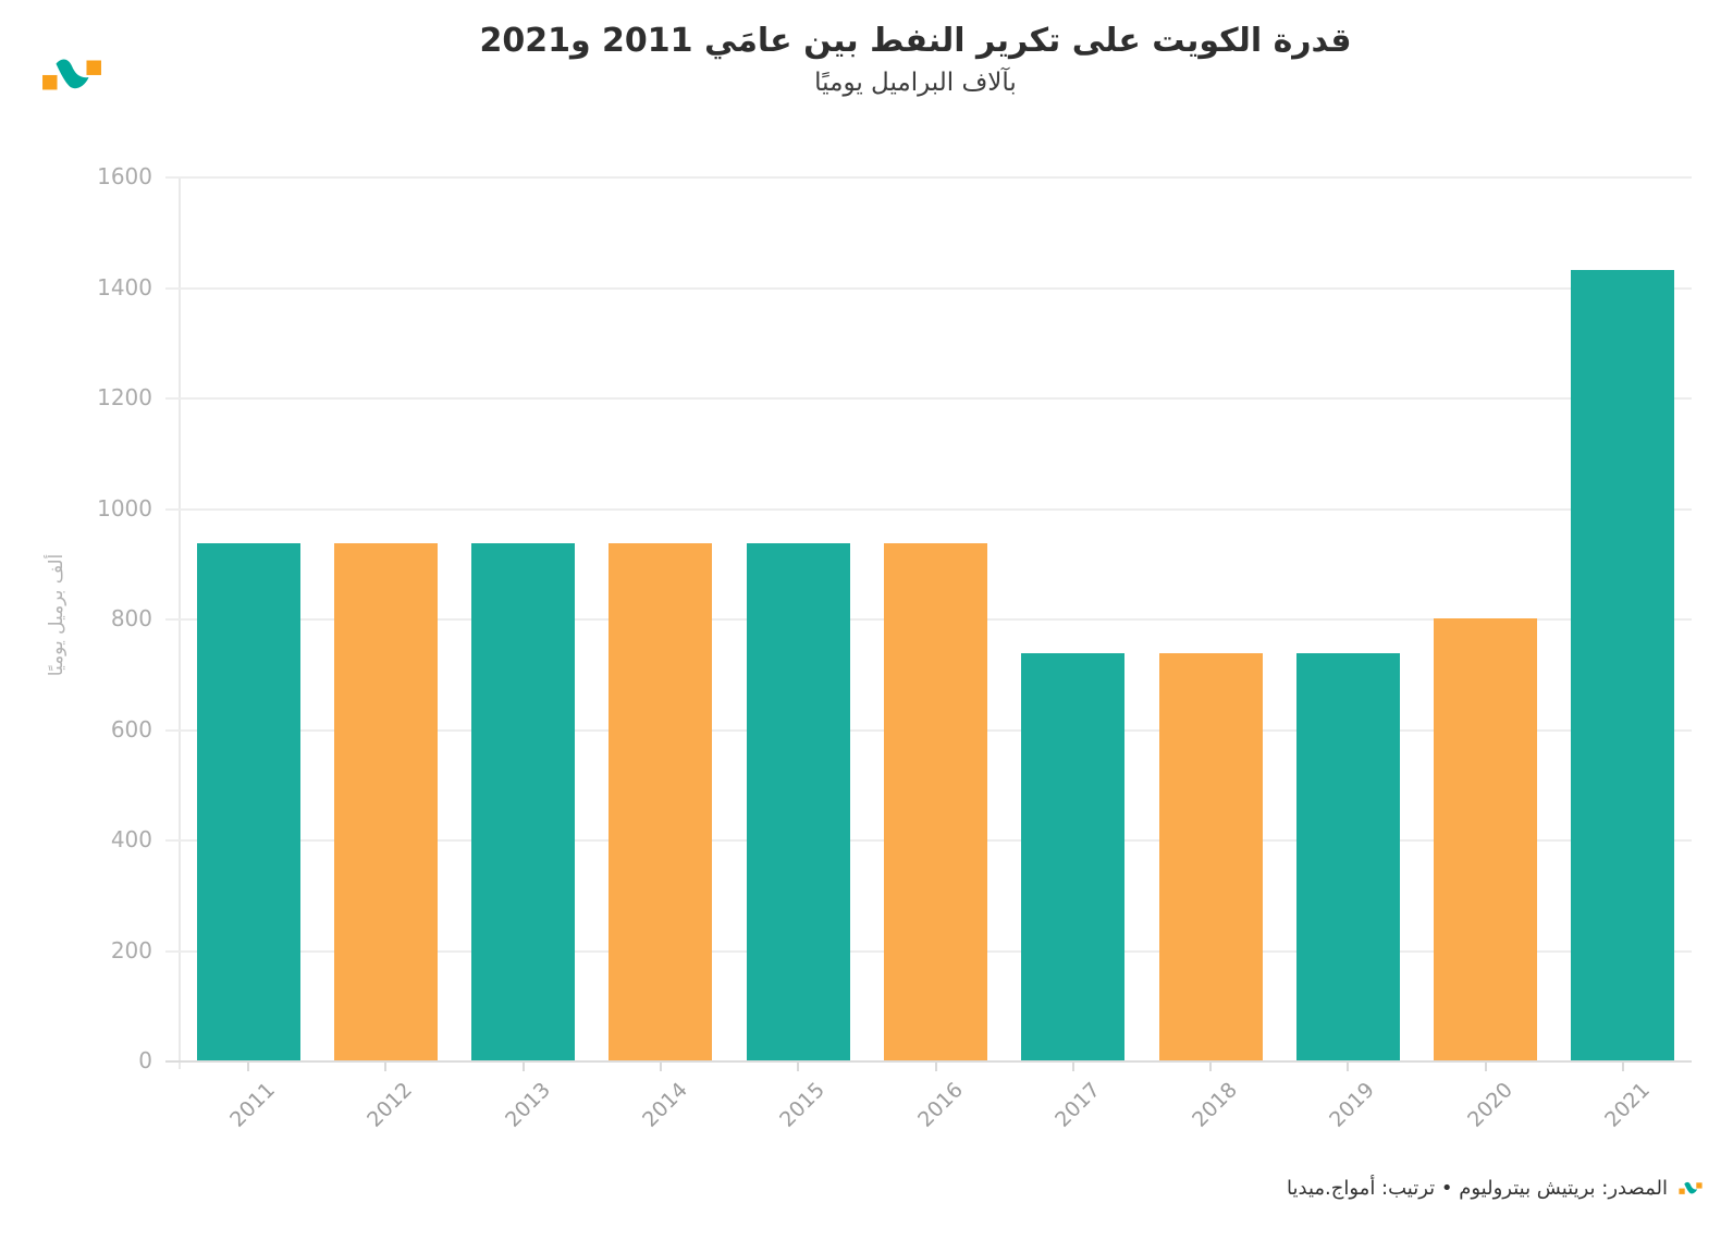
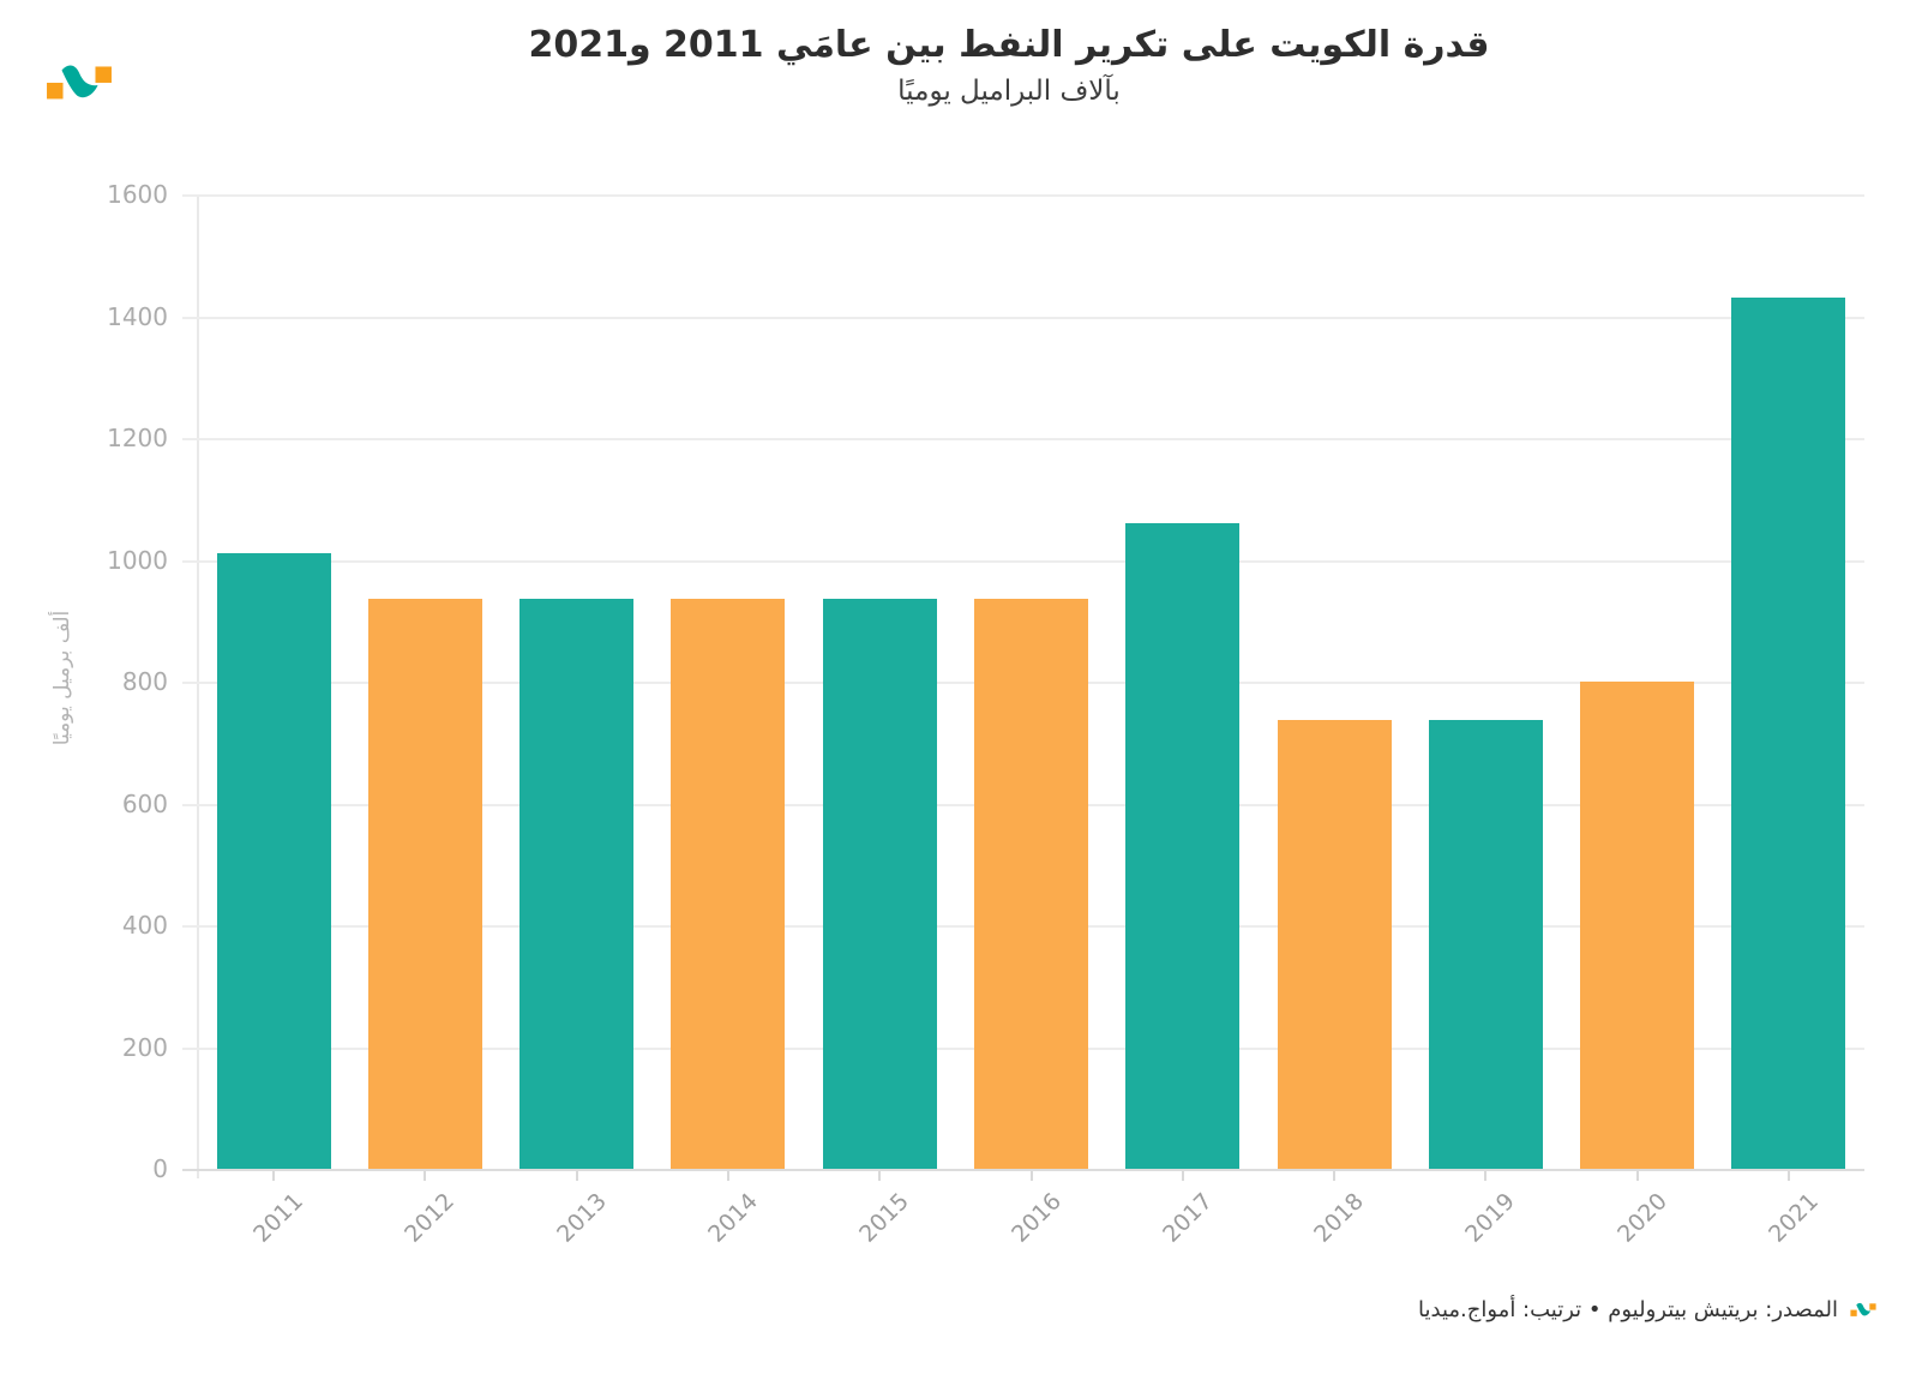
2011: 940 -> 1010
2017: 740 -> 1060
